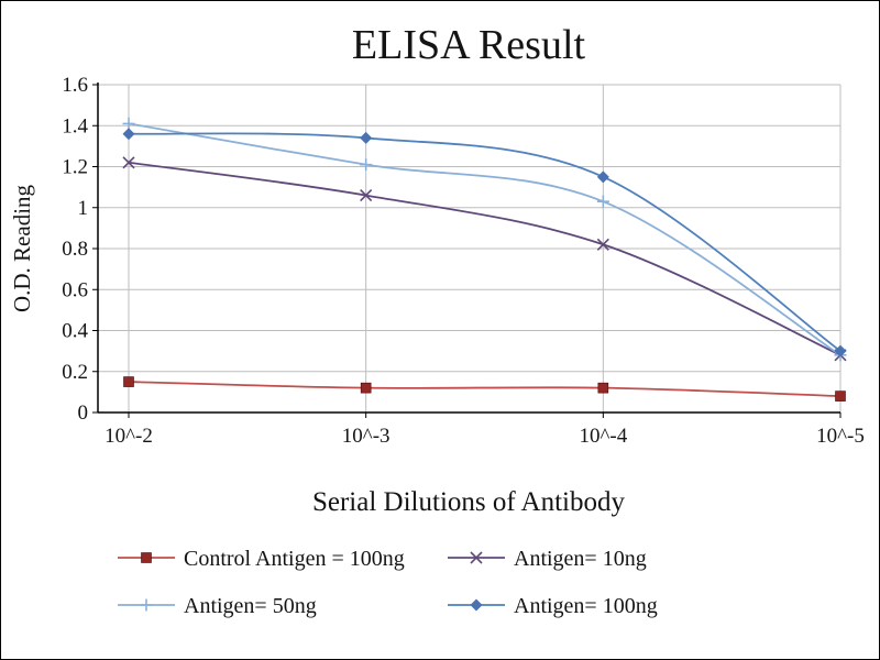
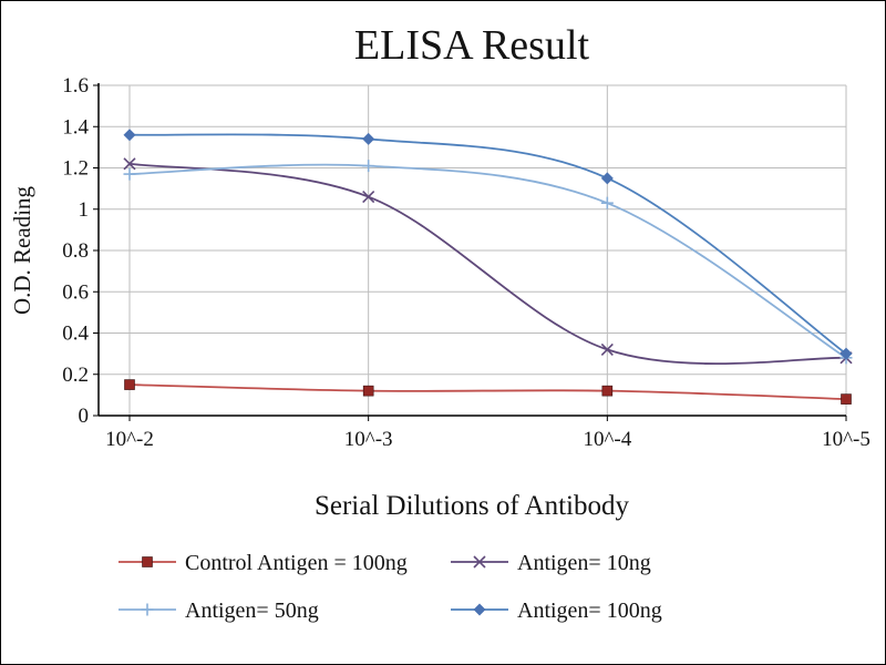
Antigen= 50ng/10^-2: 1.41 -> 1.17
Antigen= 10ng/10^-4: 0.82 -> 0.32
